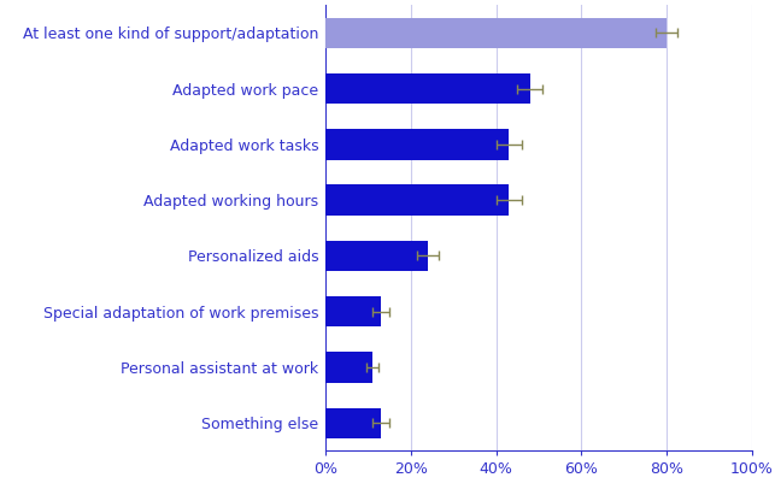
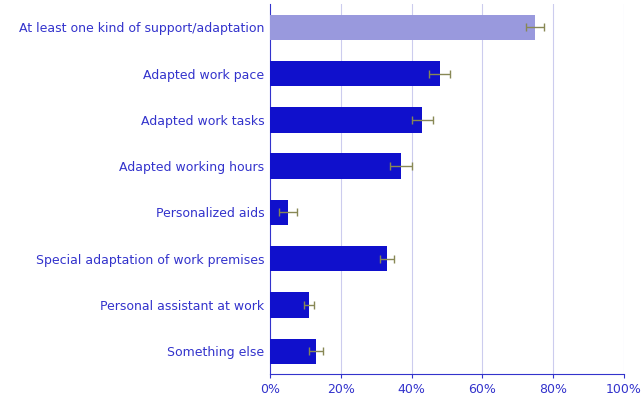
At least one kind of support/adaptation: 80% -> 75%
Adapted working hours: 43% -> 37%
Personalized aids: 24% -> 5%
Special adaptation of work premises: 13% -> 33%
